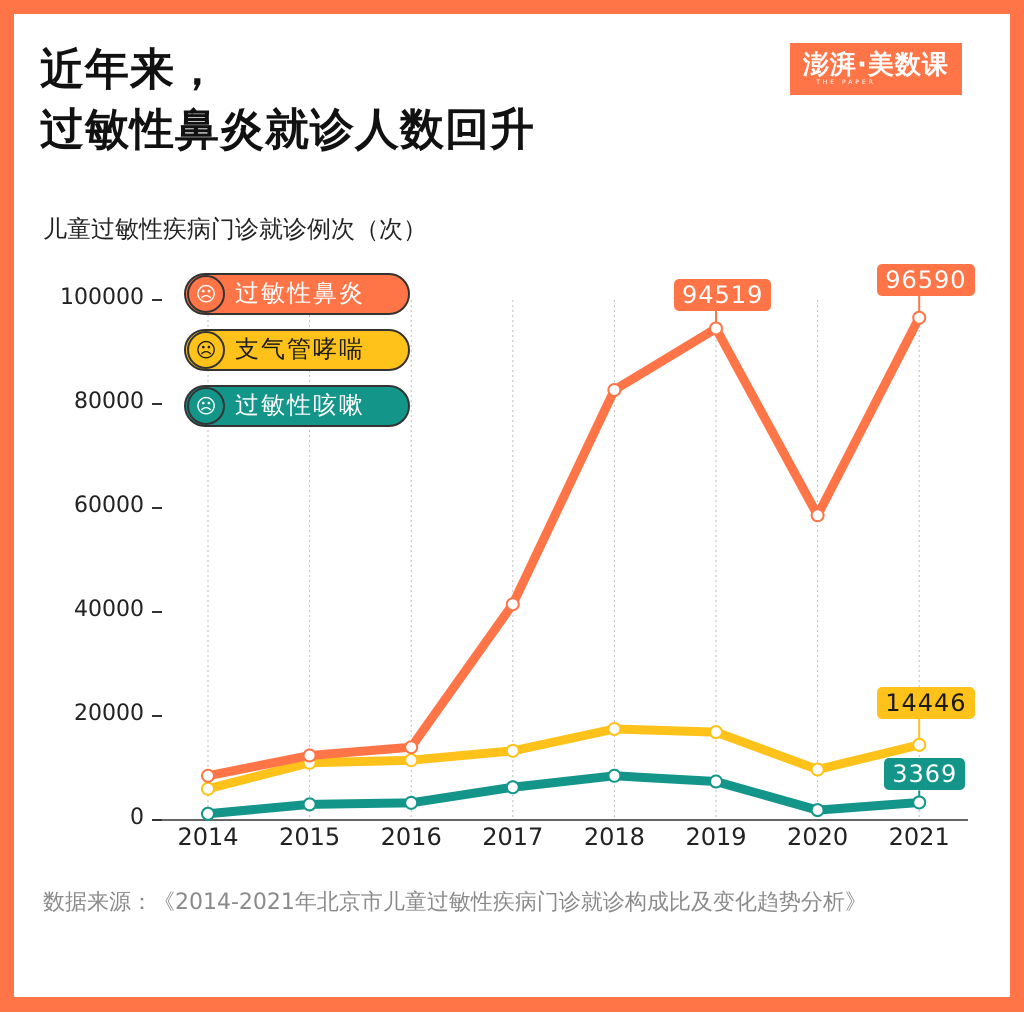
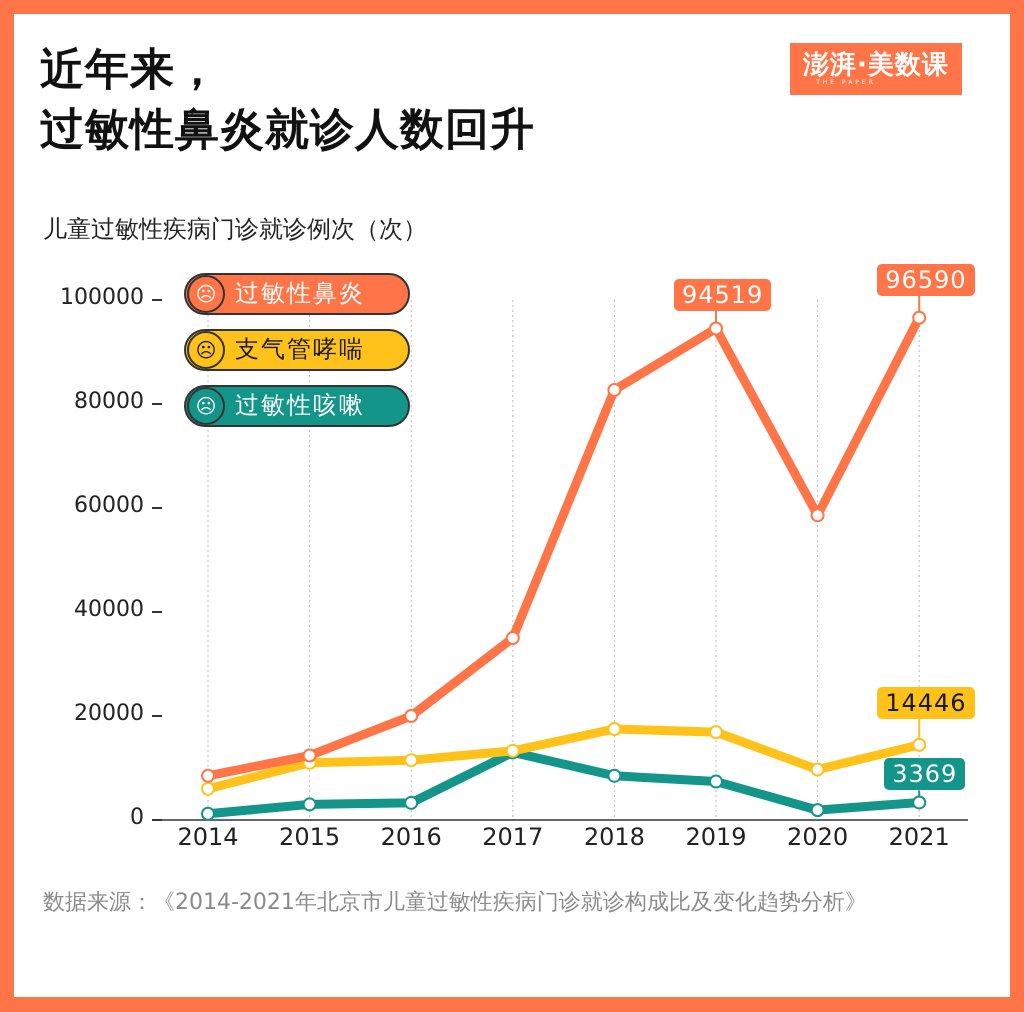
过敏性鼻炎/2016: 14000 -> 20000
过敏性鼻炎/2017: 42000 -> 35000
过敏性咳嗽/2017: 6000 -> 13000
